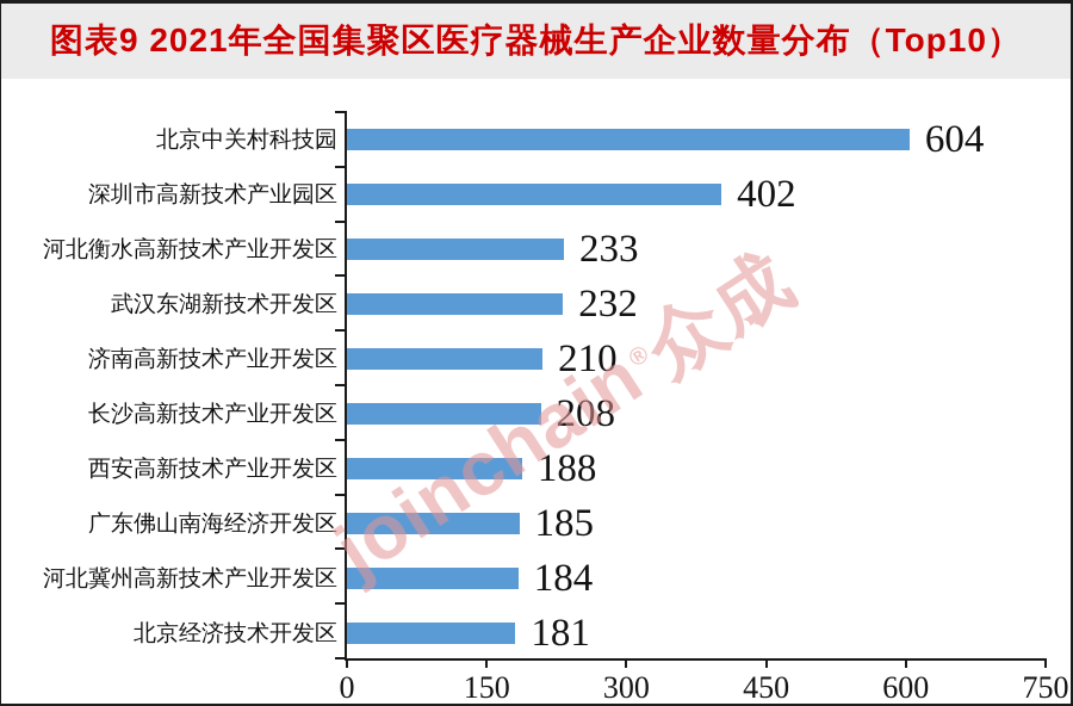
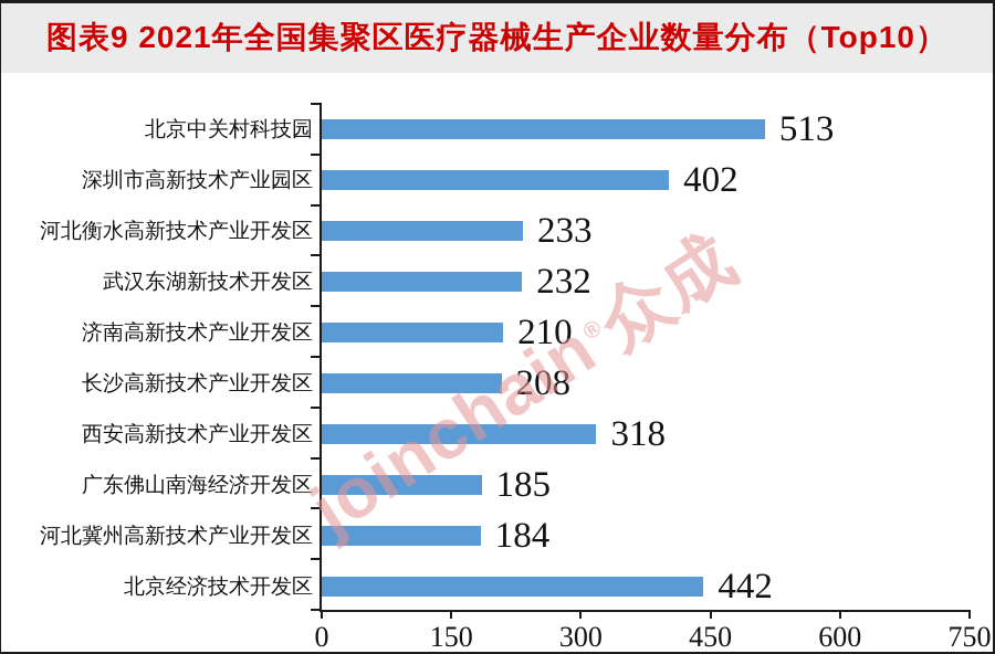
北京中关村科技园: 604 -> 513
西安高新技术产业开发区: 188 -> 318
北京经济技术开发区: 181 -> 442
